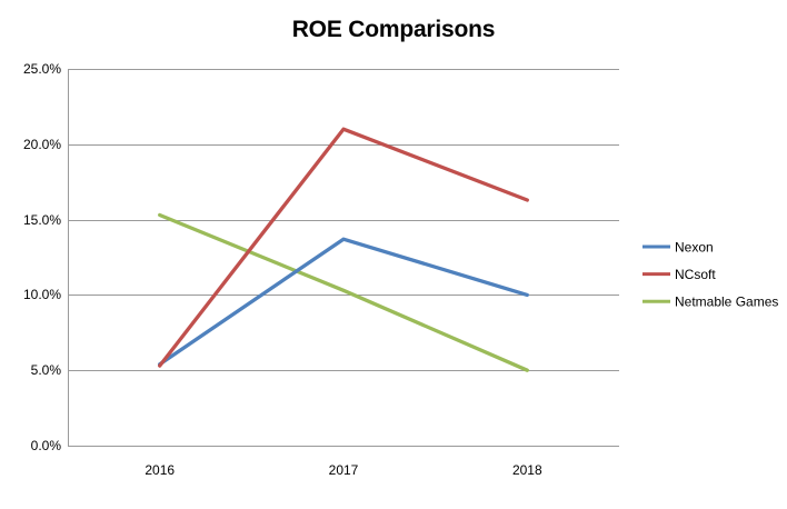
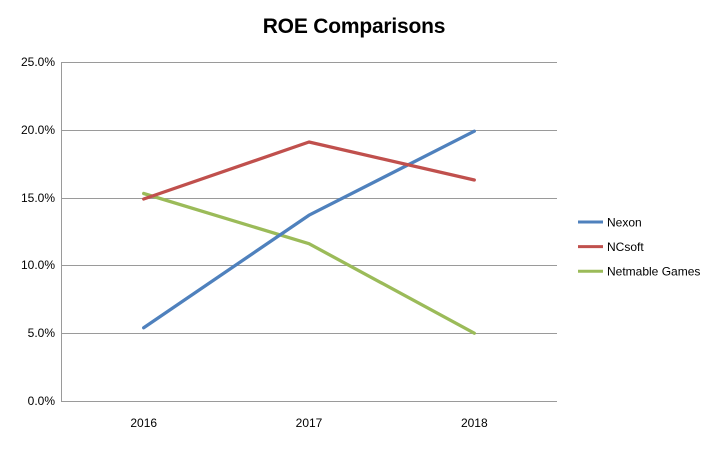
NCsoft/2016: 5.3% -> 14.9%
NCsoft/2017: 21.0% -> 19.1%
Netmable Games/2017: 10.3% -> 11.6%
Nexon/2018: 10.0% -> 19.9%
